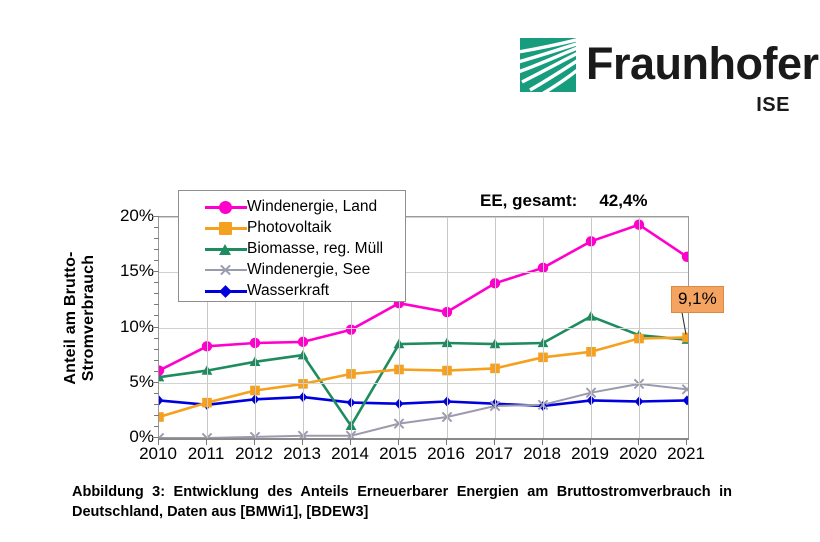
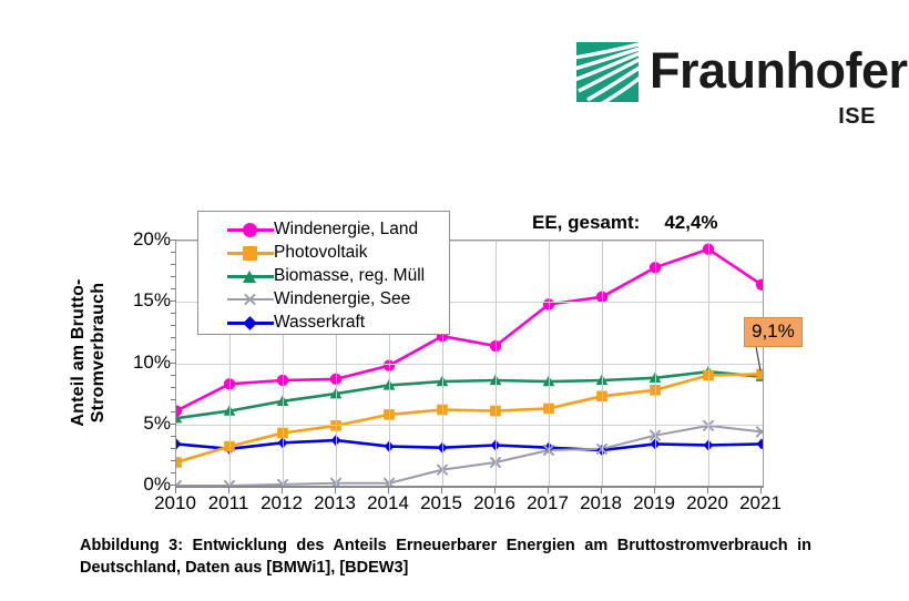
Biomasse, reg. Müll/2014: 1.1% -> 8.2%
Windenergie, Land/2017: 14.0% -> 14.8%
Biomasse, reg. Müll/2019: 11.0% -> 8.8%
